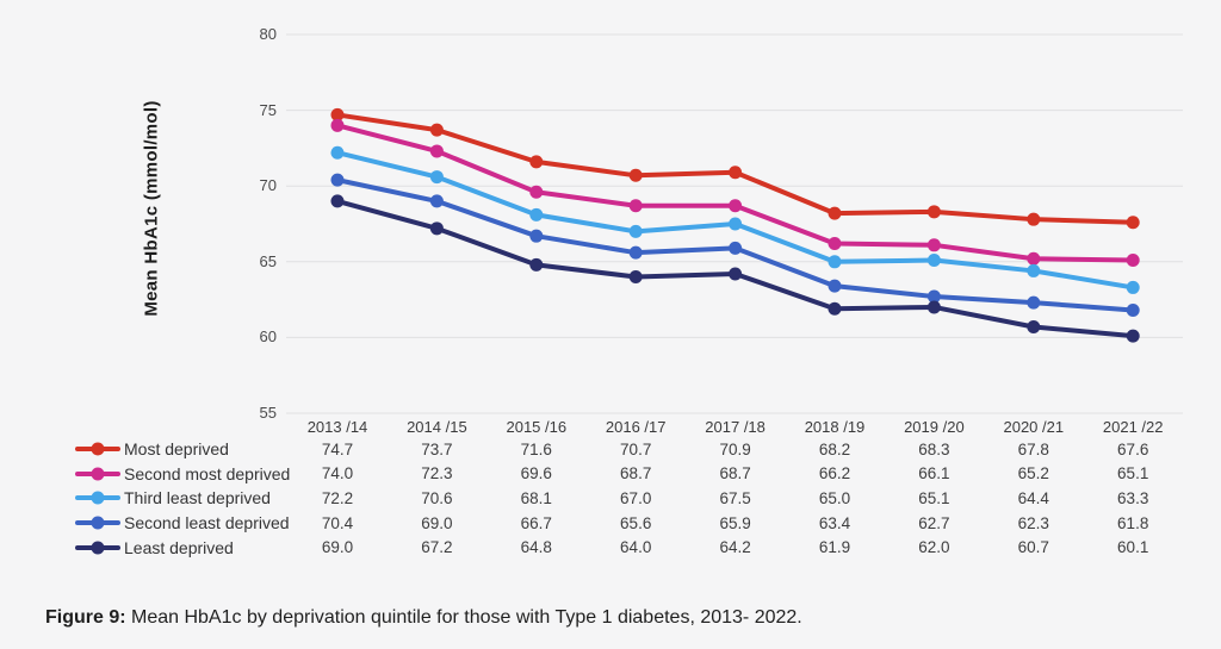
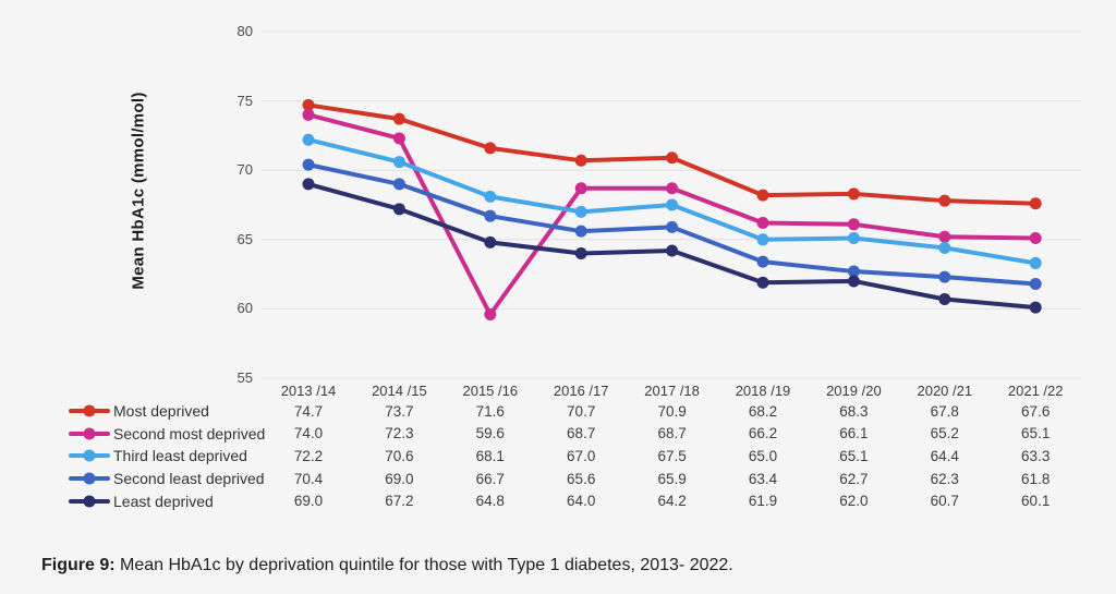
Second most deprived/2015 /16: 69.6 -> 59.6
